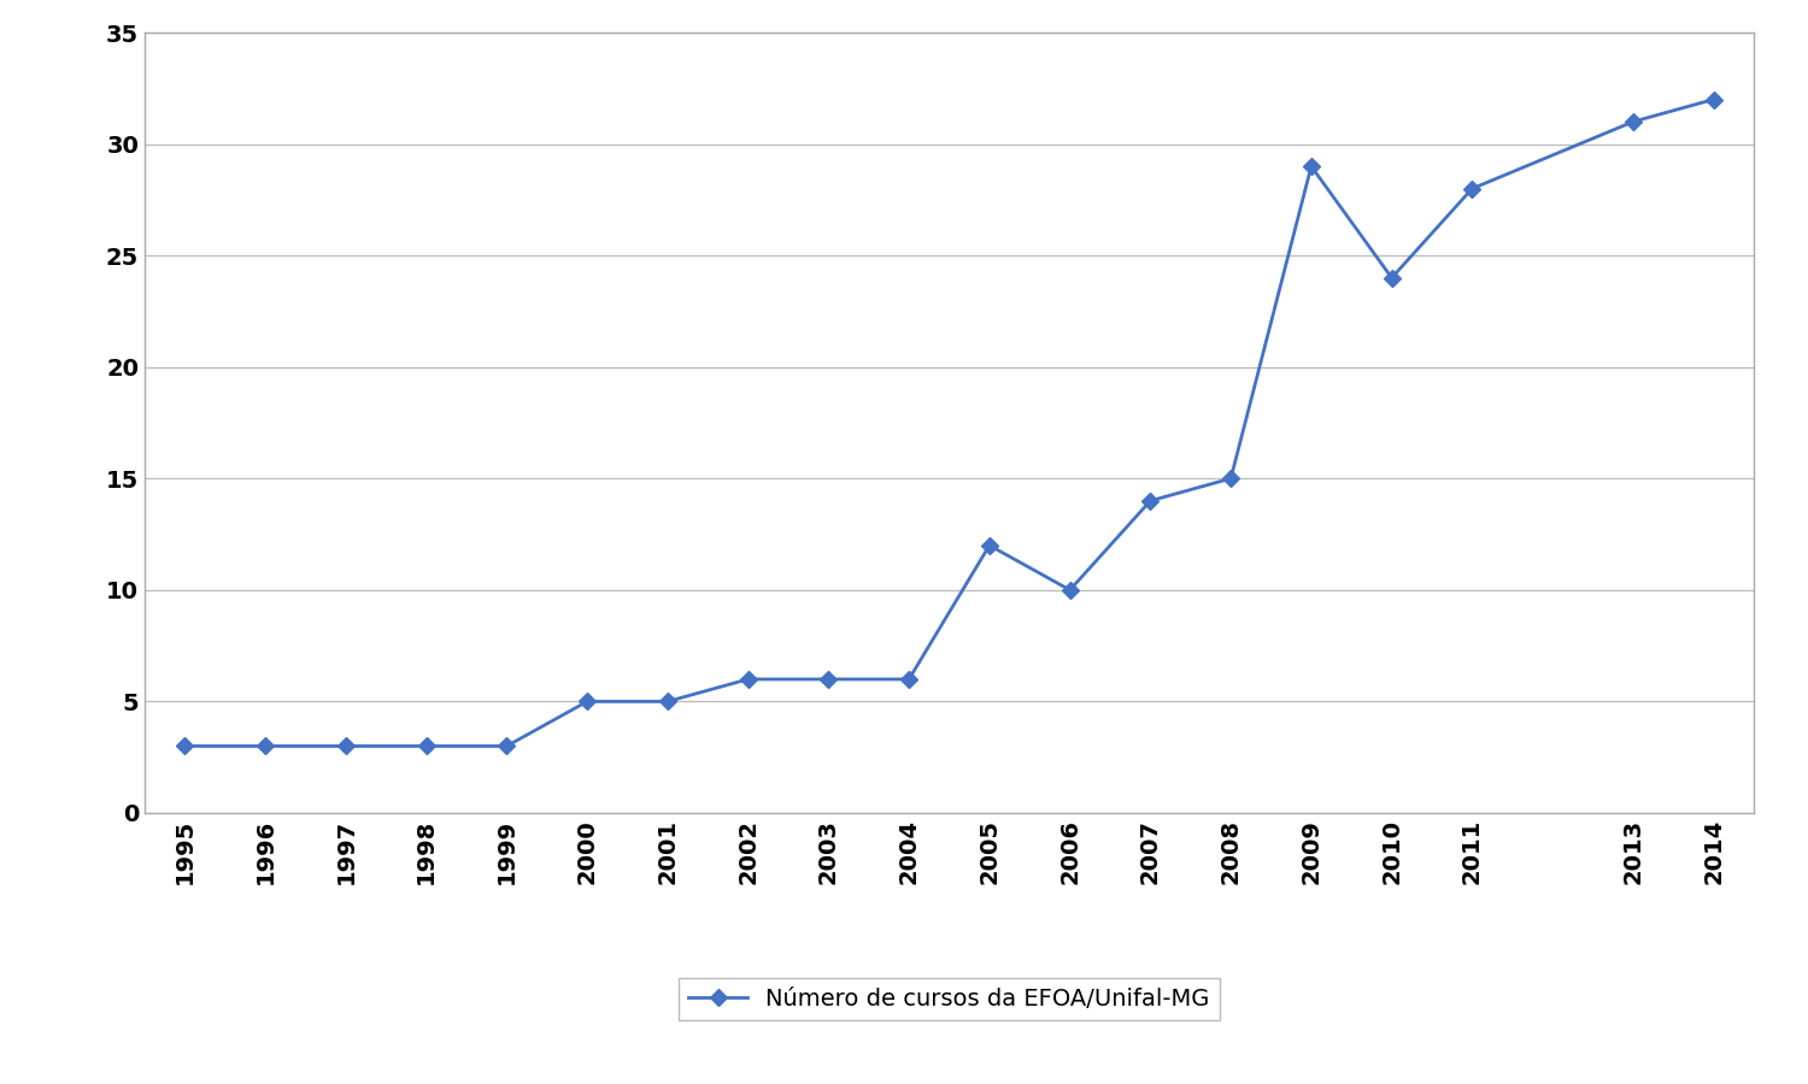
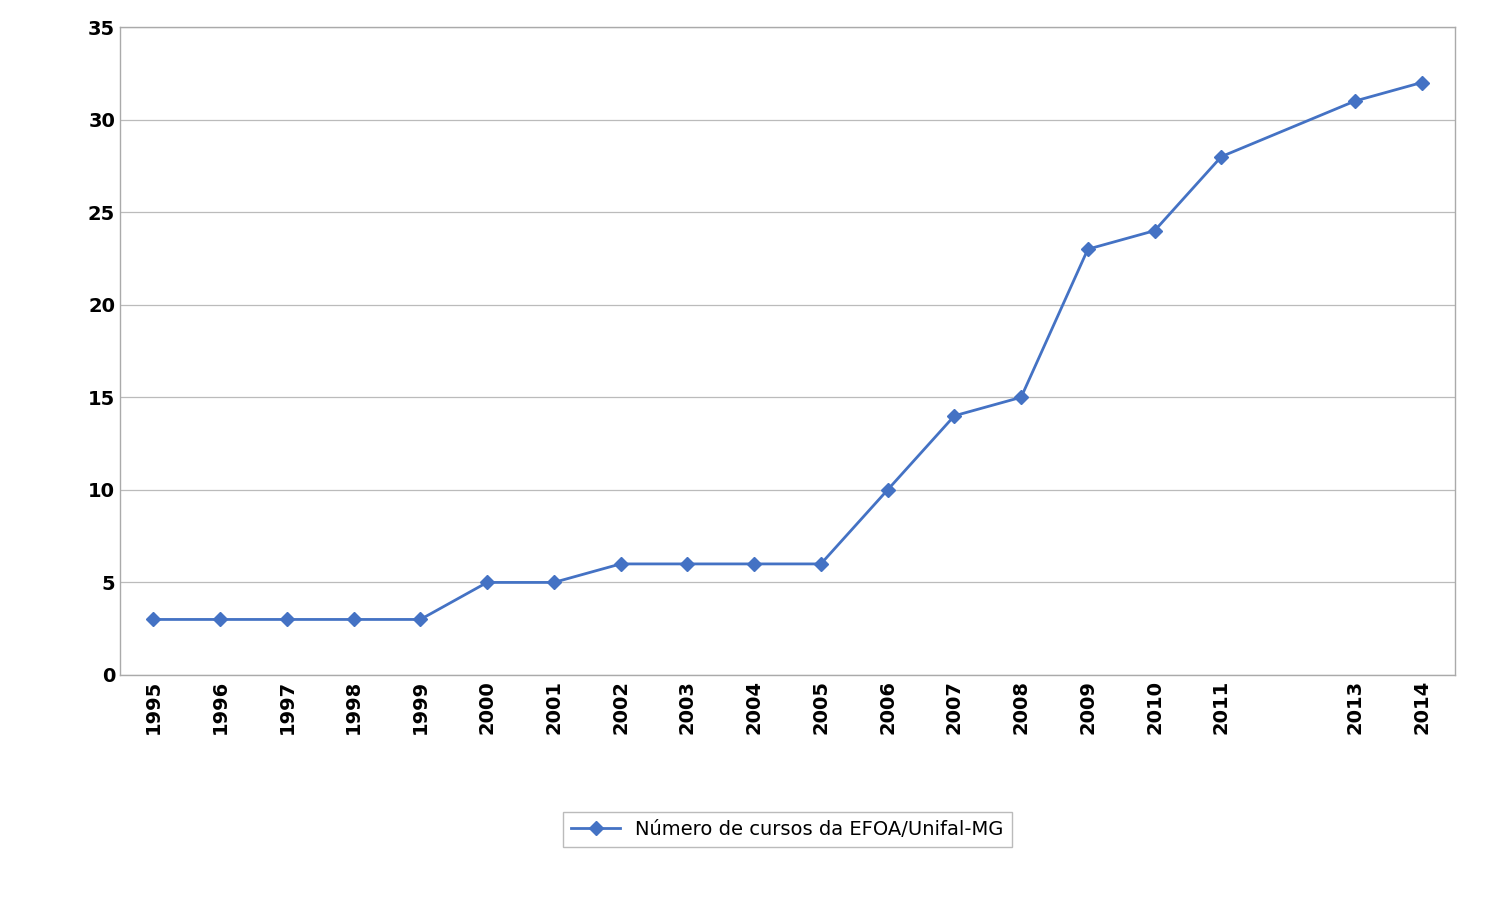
2005: 12 -> 6
2009: 29 -> 23
